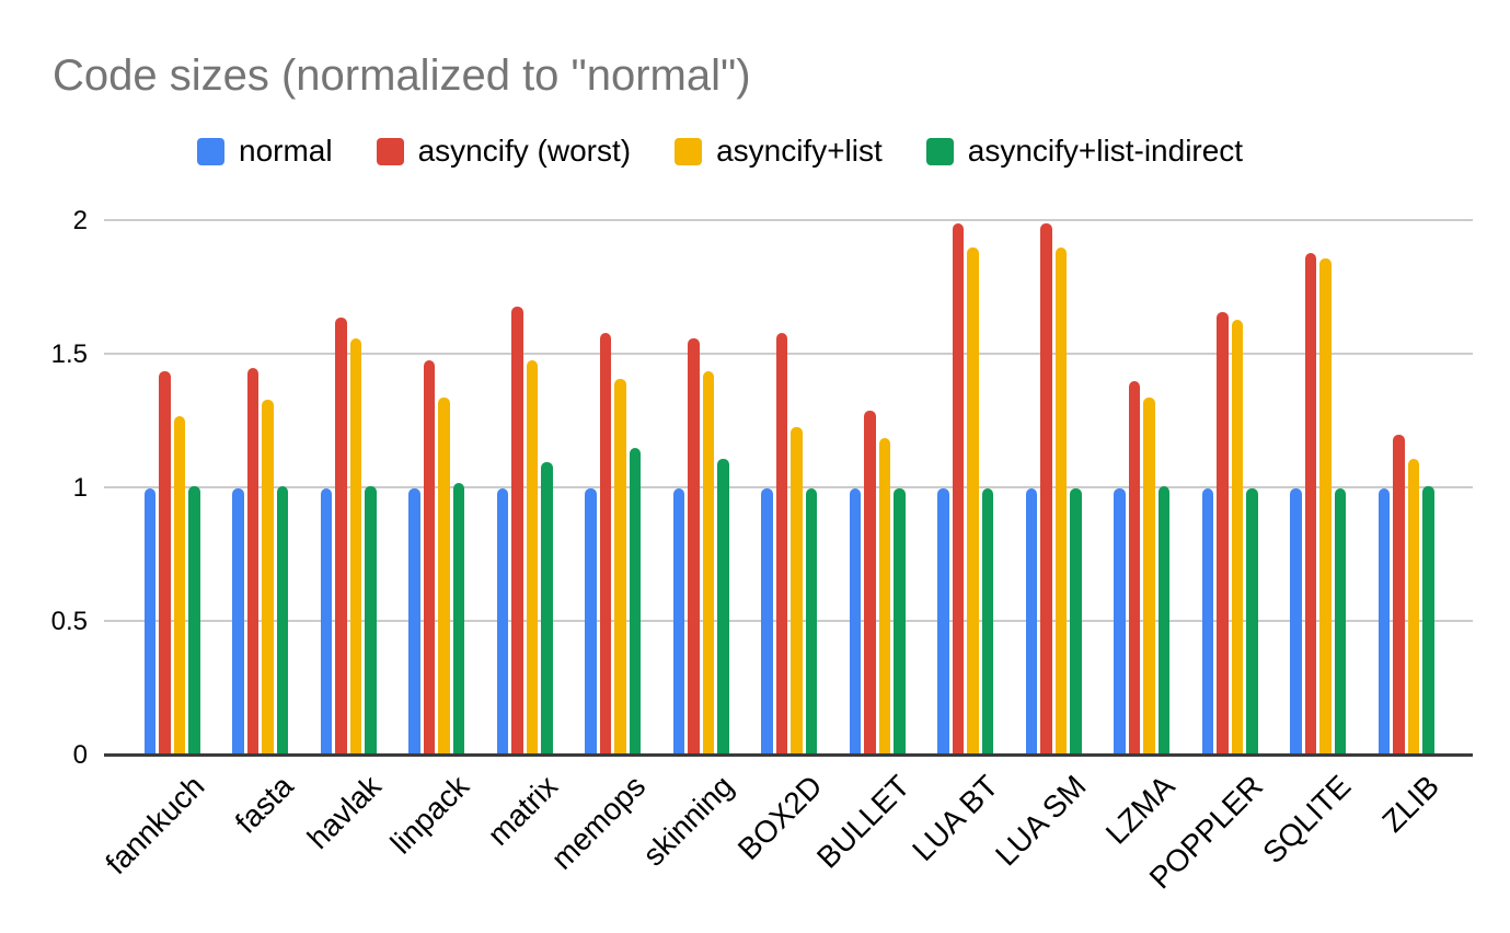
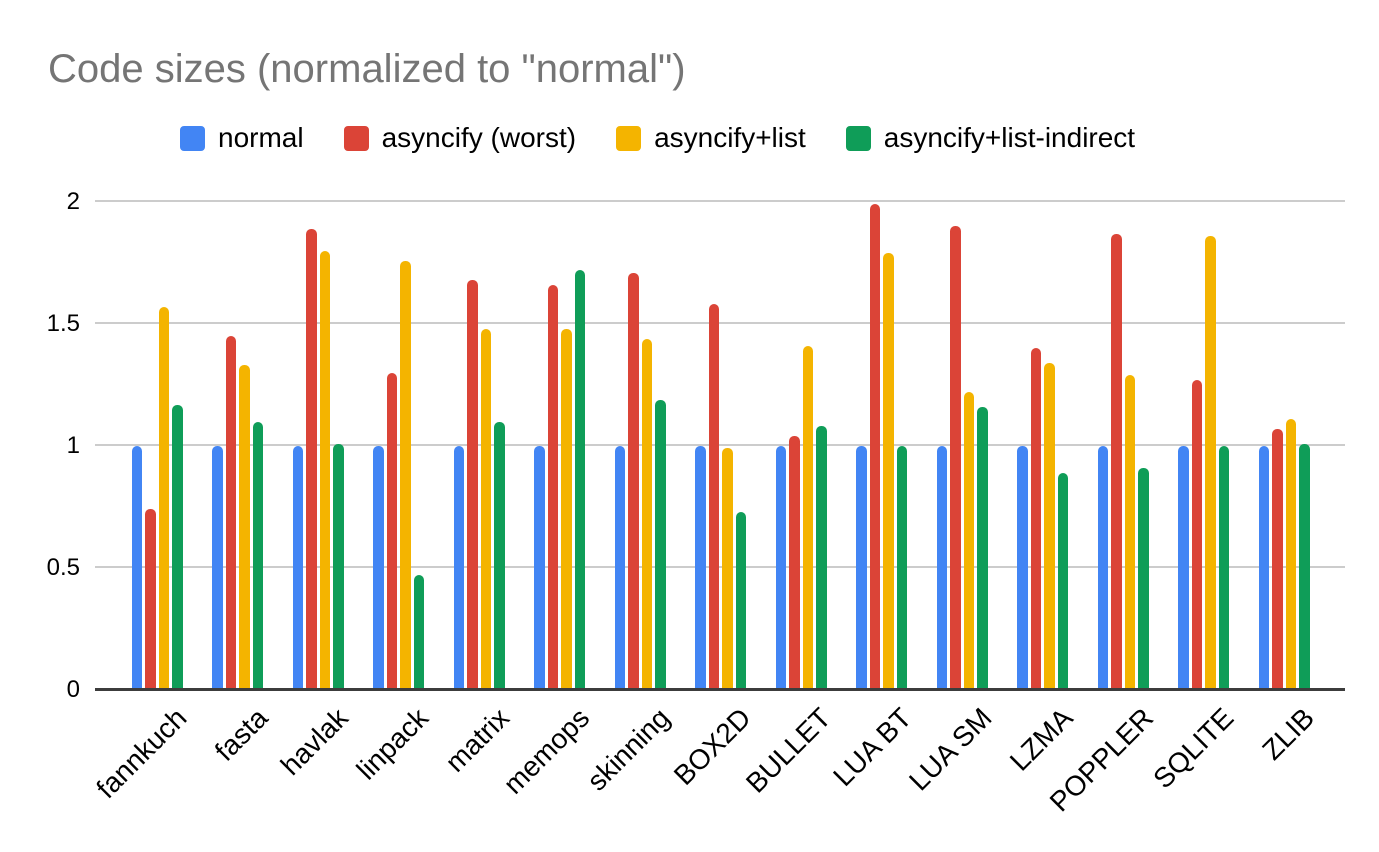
asyncify (worst)/fannkuch: 1.44 -> 0.74
asyncify+list/fannkuch: 1.27 -> 1.57
asyncify+list-indirect/fannkuch: 1.01 -> 1.17
asyncify+list-indirect/fasta: 1.01 -> 1.10
asyncify (worst)/havlak: 1.64 -> 1.89
asyncify+list/havlak: 1.56 -> 1.80
asyncify (worst)/linpack: 1.48 -> 1.30
asyncify+list/linpack: 1.34 -> 1.76
asyncify+list-indirect/linpack: 1.02 -> 0.47
asyncify (worst)/memops: 1.58 -> 1.66
asyncify+list/memops: 1.41 -> 1.48
asyncify+list-indirect/memops: 1.15 -> 1.72
asyncify (worst)/skinning: 1.56 -> 1.71
asyncify+list-indirect/skinning: 1.11 -> 1.19
asyncify+list/BOX2D: 1.23 -> 0.99
asyncify+list-indirect/BOX2D: 1.00 -> 0.73
asyncify (worst)/BULLET: 1.29 -> 1.04
asyncify+list/BULLET: 1.19 -> 1.41
asyncify+list-indirect/BULLET: 1.00 -> 1.08
asyncify+list/LUA BT: 1.90 -> 1.79
asyncify (worst)/LUA SM: 1.99 -> 1.90
asyncify+list/LUA SM: 1.90 -> 1.22
asyncify+list-indirect/LUA SM: 1.00 -> 1.16
asyncify+list-indirect/LZMA: 1.01 -> 0.89
asyncify (worst)/POPPLER: 1.66 -> 1.87
asyncify+list/POPPLER: 1.63 -> 1.29
asyncify+list-indirect/POPPLER: 1.00 -> 0.91
asyncify (worst)/SQLITE: 1.88 -> 1.27
asyncify (worst)/ZLIB: 1.20 -> 1.07
